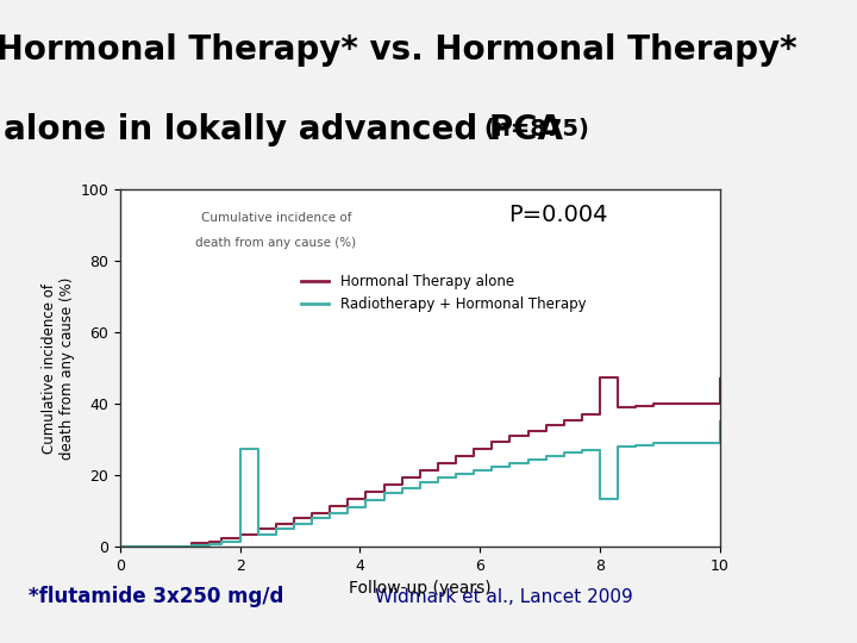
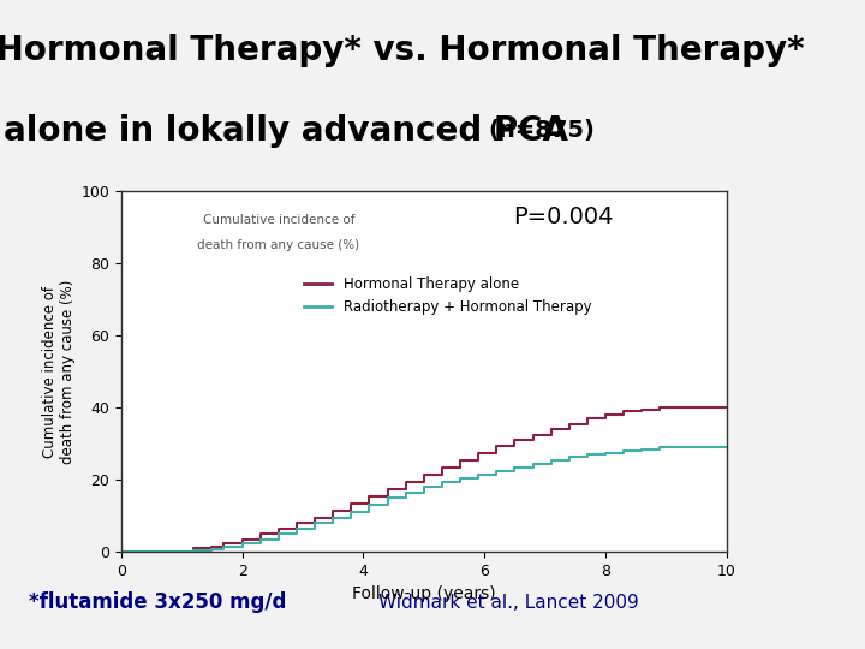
Radiotherapy + Hormonal Therapy/2: 27.5 -> 2.5
Hormonal Therapy alone/8: 47.5 -> 38.0
Radiotherapy + Hormonal Therapy/8: 13.5 -> 27.5
Hormonal Therapy alone/10: 47.0 -> 40.0
Radiotherapy + Hormonal Therapy/10: 35.0 -> 29.0
